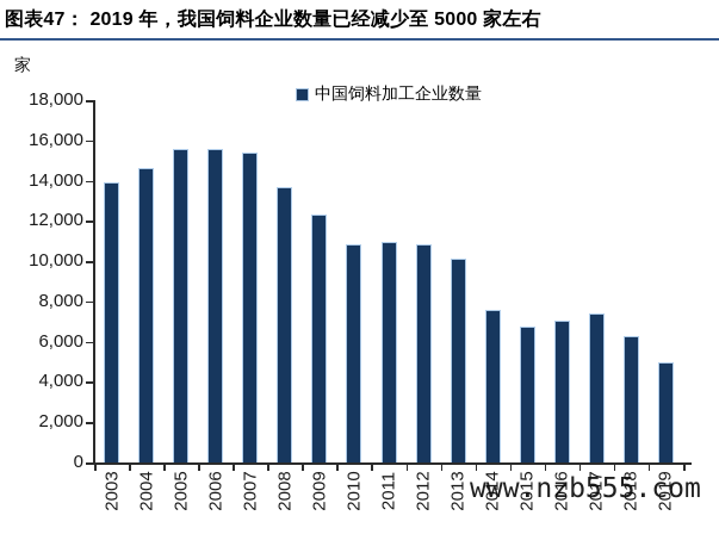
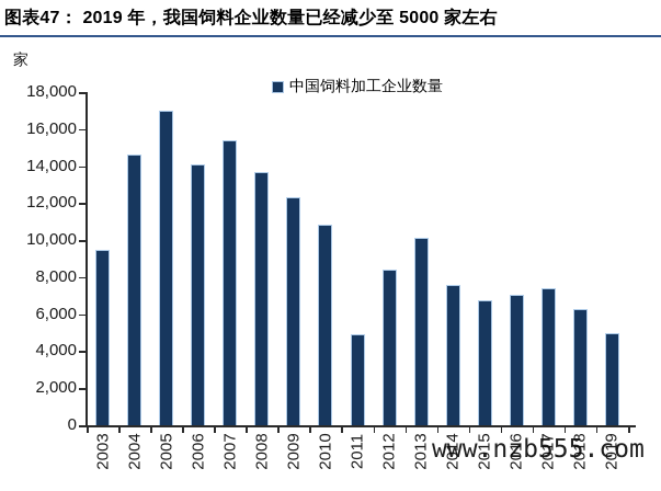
2003: 13900 -> 9500
2005: 15600 -> 17000
2006: 15600 -> 14100
2011: 11000 -> 4900
2012: 10800 -> 8400
